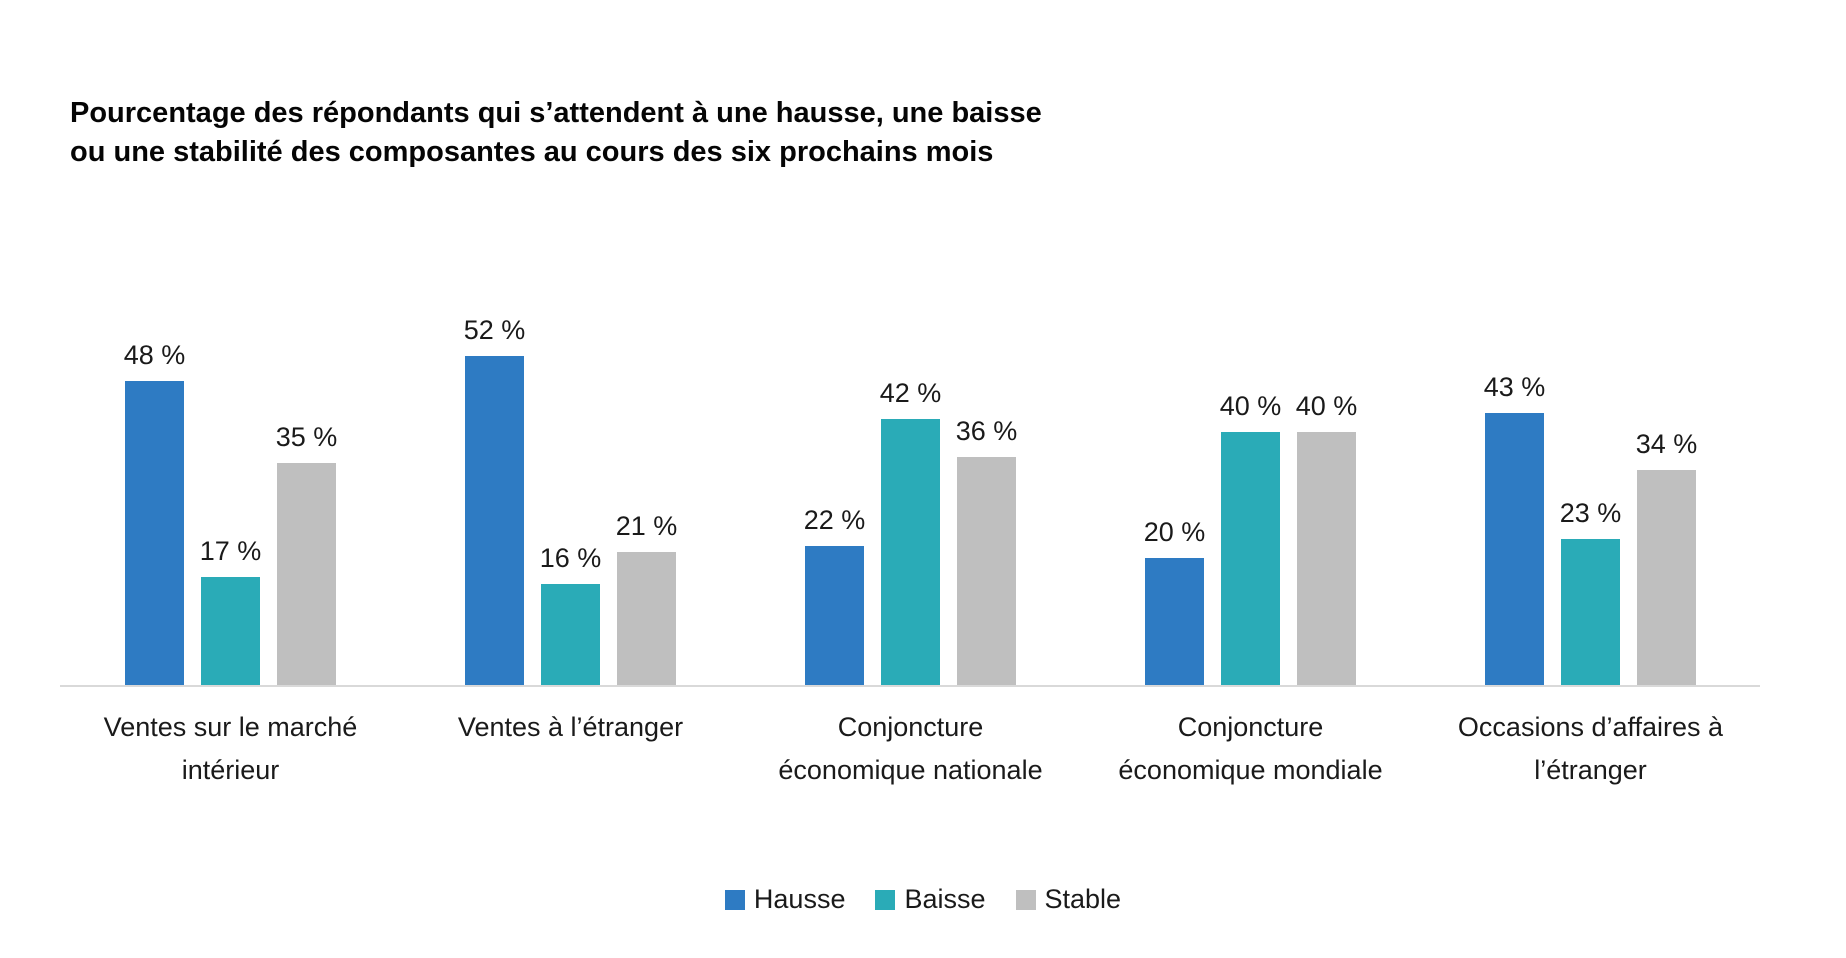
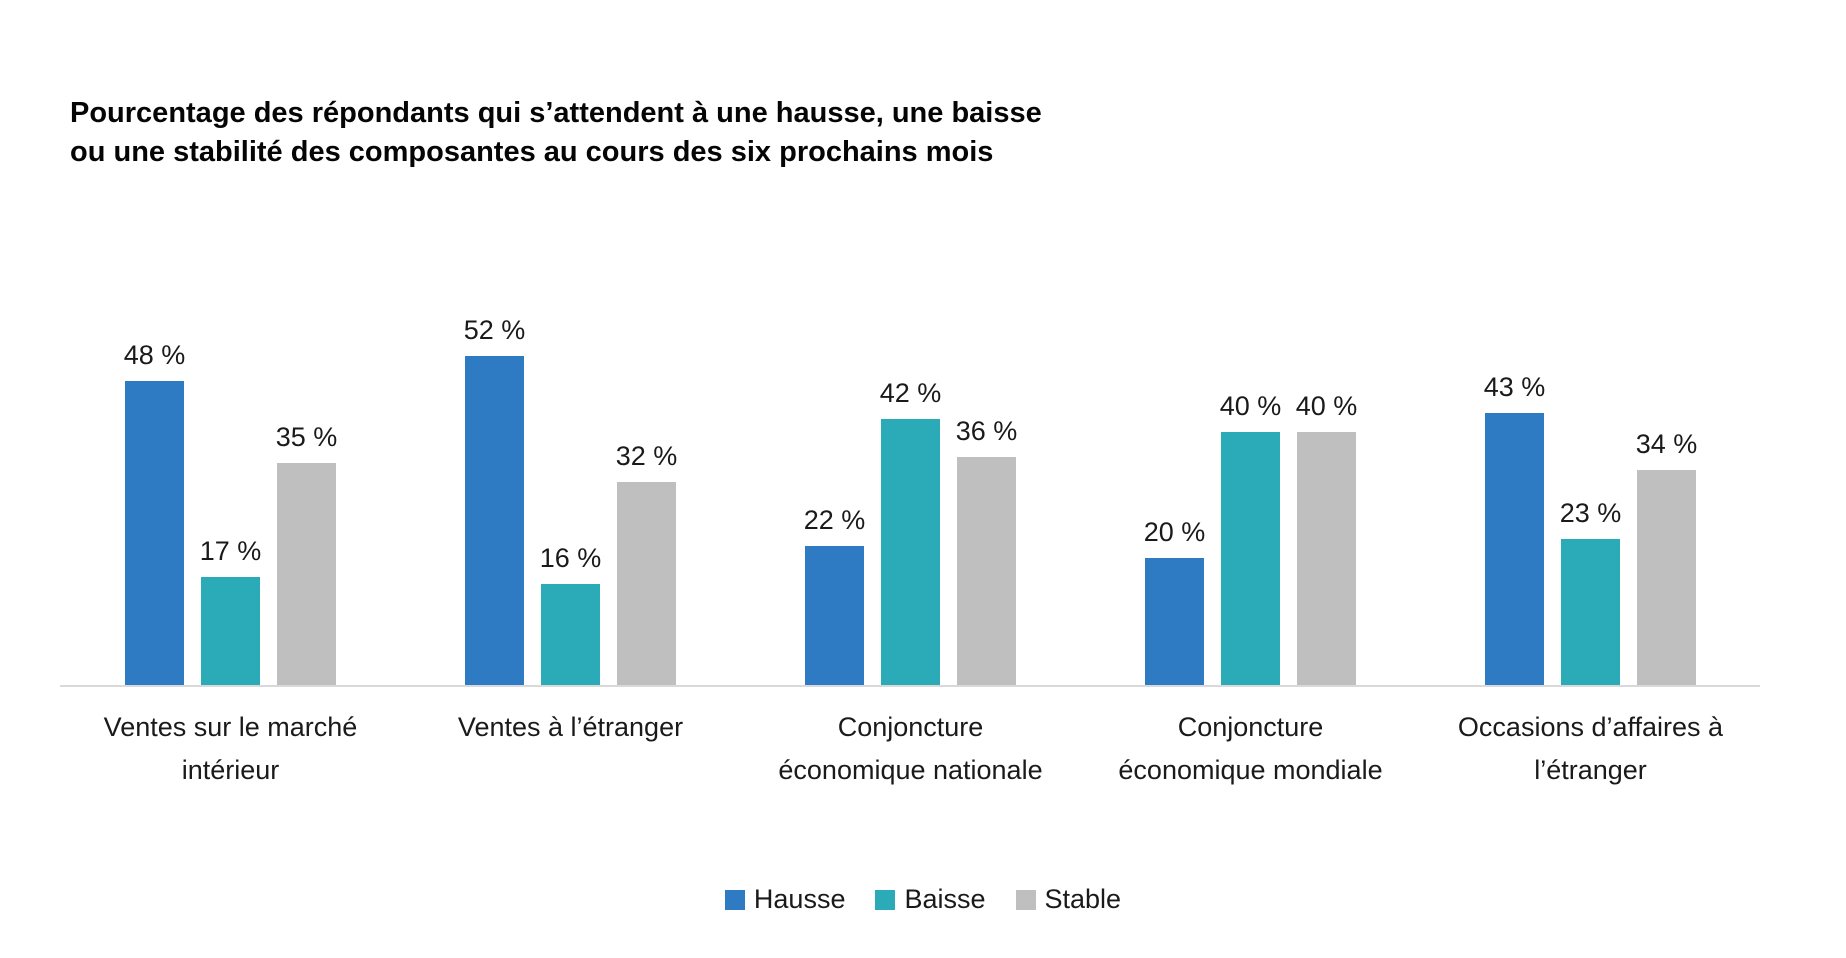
Stable/Ventes à l’étranger: 21 -> 32
